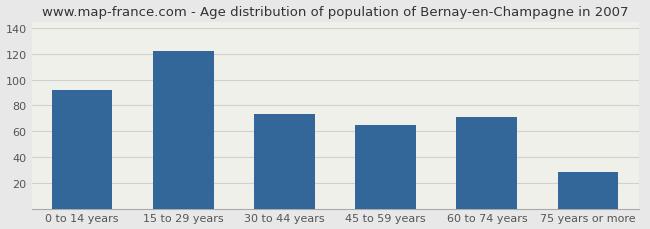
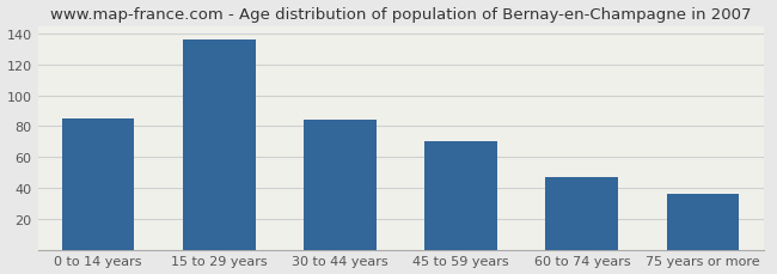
0 to 14 years: 92 -> 85
15 to 29 years: 122 -> 136
30 to 44 years: 73 -> 84
45 to 59 years: 65 -> 70
60 to 74 years: 71 -> 47
75 years or more: 28 -> 36
